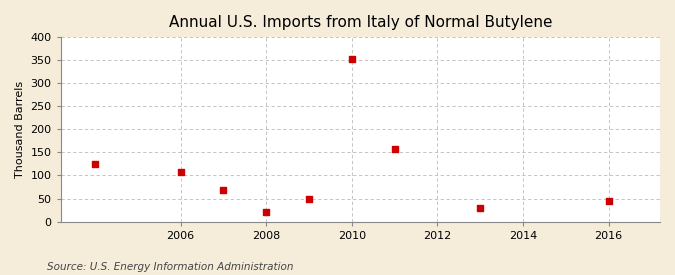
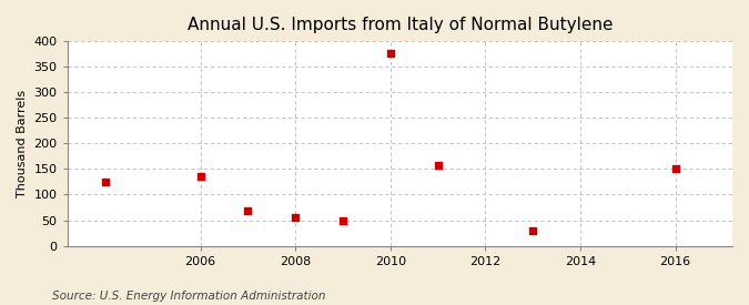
2006: 107 -> 135
2008: 22 -> 55
2010: 352 -> 375
2016: 45 -> 150
